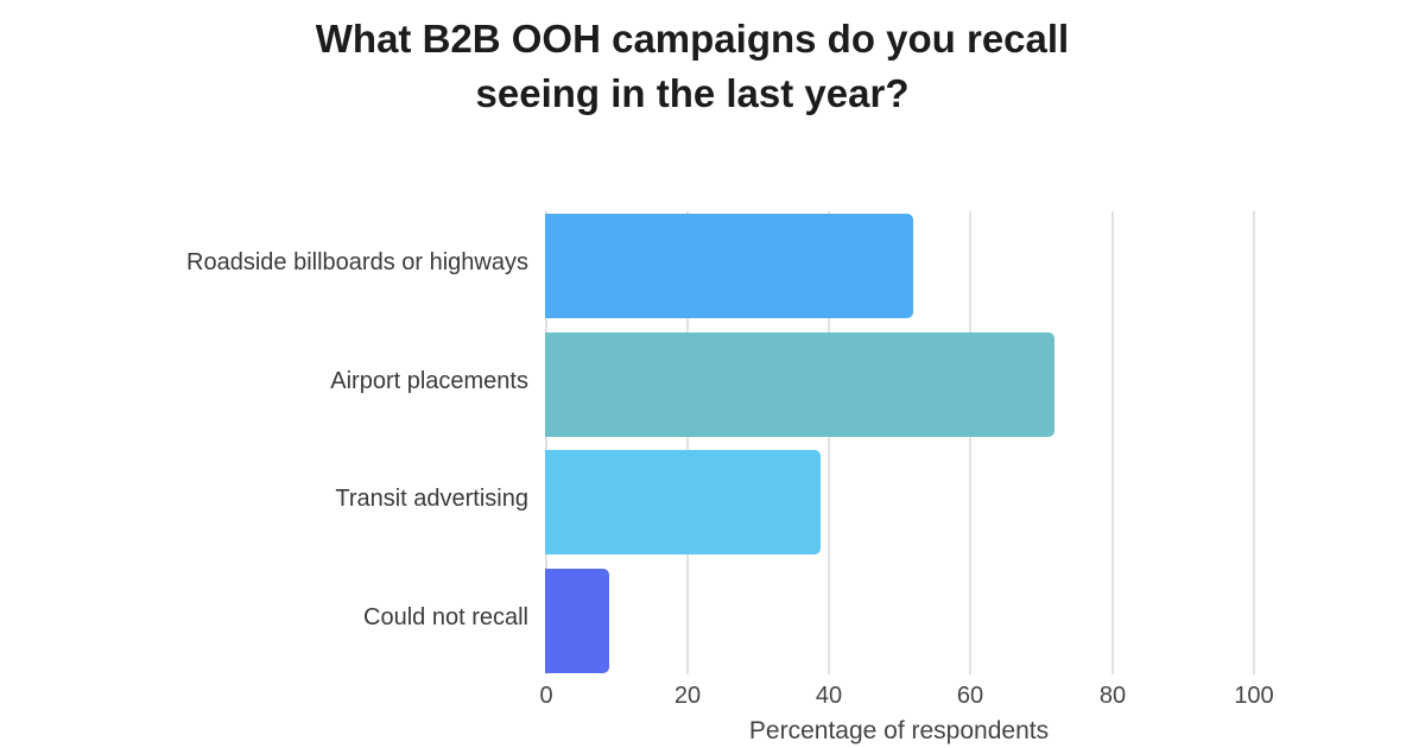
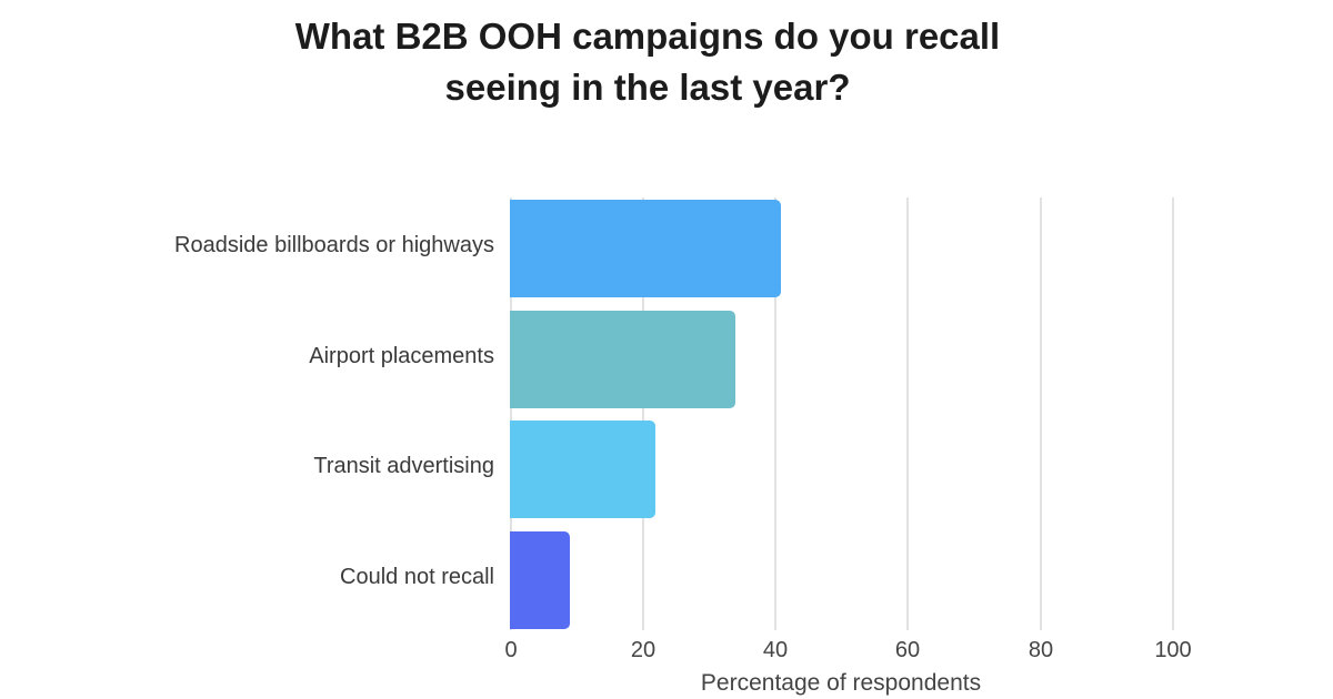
Roadside billboards or highways: 52 -> 41
Airport placements: 72 -> 34
Transit advertising: 39 -> 22
